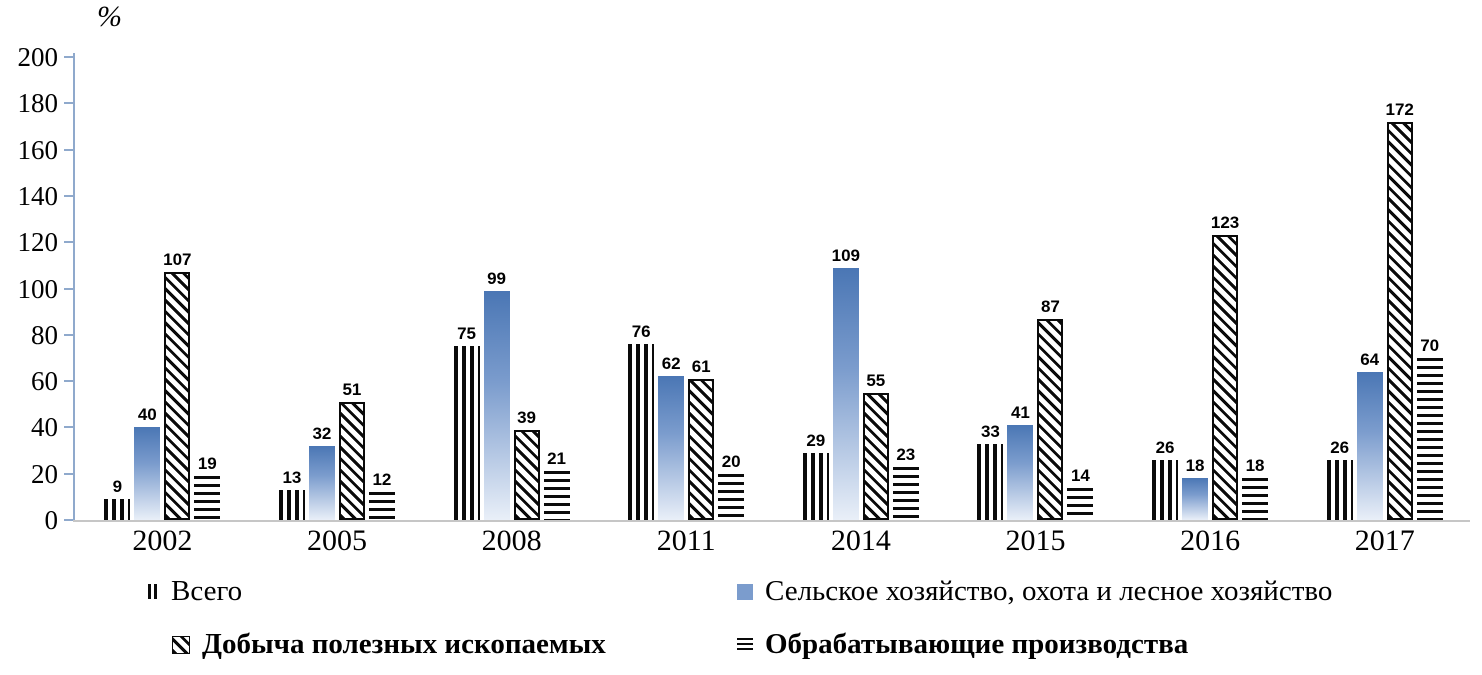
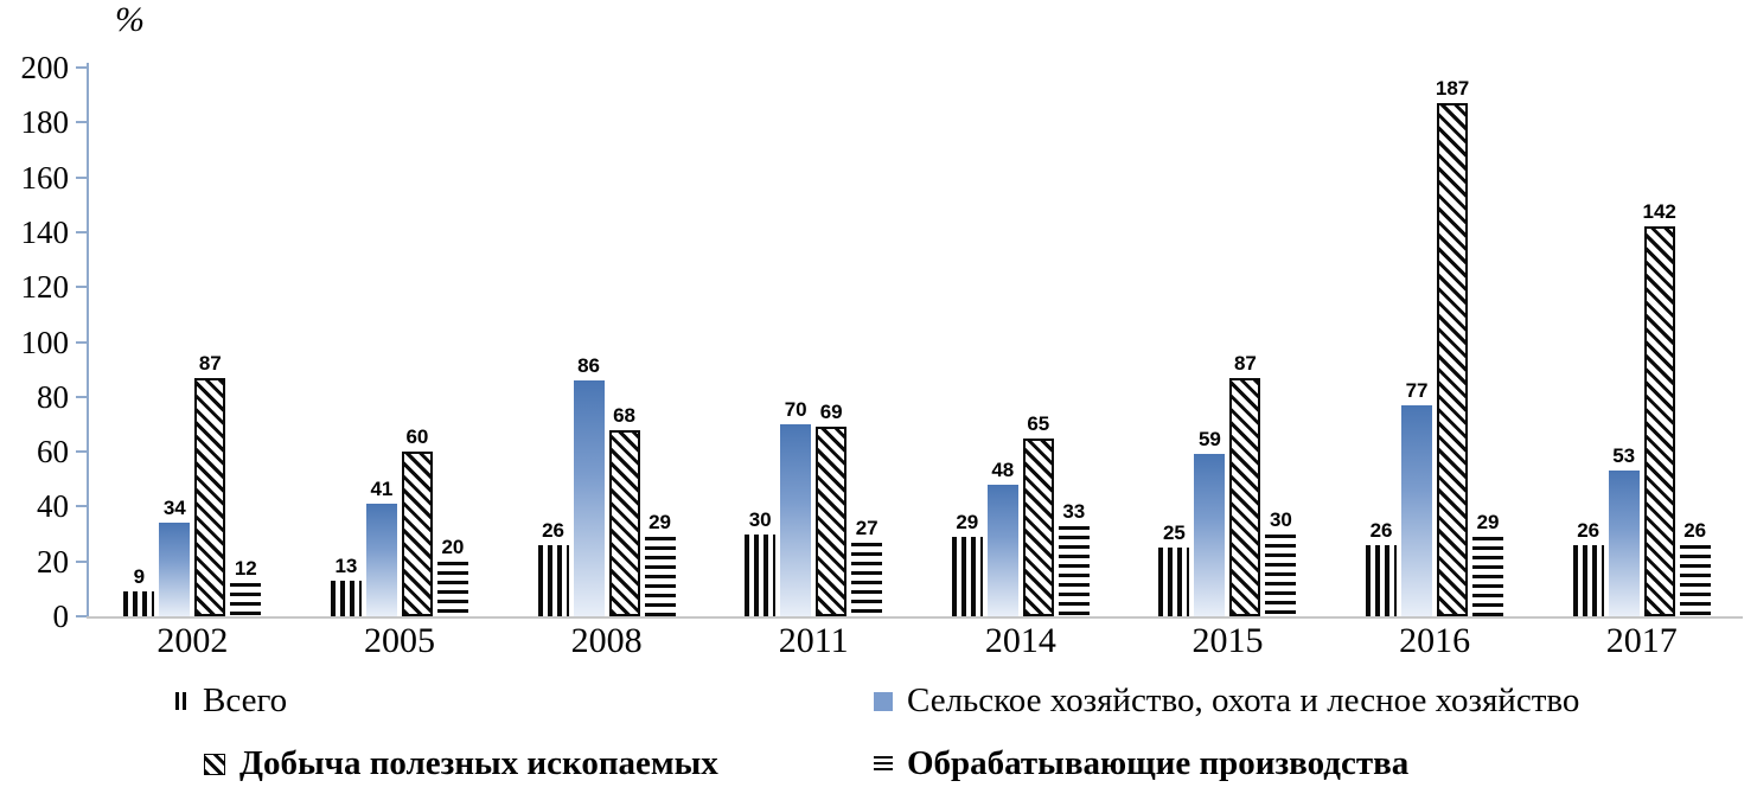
Сельское хозяйство, охота и лесное хозяйство/2002: 40 -> 34
Добыча полезных ископаемых/2002: 107 -> 87
Обрабатывающие производства/2002: 19 -> 12
Сельское хозяйство, охота и лесное хозяйство/2005: 32 -> 41
Добыча полезных ископаемых/2005: 51 -> 60
Обрабатывающие производства/2005: 12 -> 20
Всего/2008: 75 -> 26
Сельское хозяйство, охота и лесное хозяйство/2008: 99 -> 86
Добыча полезных ископаемых/2008: 39 -> 68
Обрабатывающие производства/2008: 21 -> 29
Всего/2011: 76 -> 30
Сельское хозяйство, охота и лесное хозяйство/2011: 62 -> 70
Добыча полезных ископаемых/2011: 61 -> 69
Обрабатывающие производства/2011: 20 -> 27
Сельское хозяйство, охота и лесное хозяйство/2014: 109 -> 48
Добыча полезных ископаемых/2014: 55 -> 65
Обрабатывающие производства/2014: 23 -> 33
Всего/2015: 33 -> 25
Сельское хозяйство, охота и лесное хозяйство/2015: 41 -> 59
Обрабатывающие производства/2015: 14 -> 30
Сельское хозяйство, охота и лесное хозяйство/2016: 18 -> 77
Добыча полезных ископаемых/2016: 123 -> 187
Обрабатывающие производства/2016: 18 -> 29
Сельское хозяйство, охота и лесное хозяйство/2017: 64 -> 53
Добыча полезных ископаемых/2017: 172 -> 142
Обрабатывающие производства/2017: 70 -> 26
